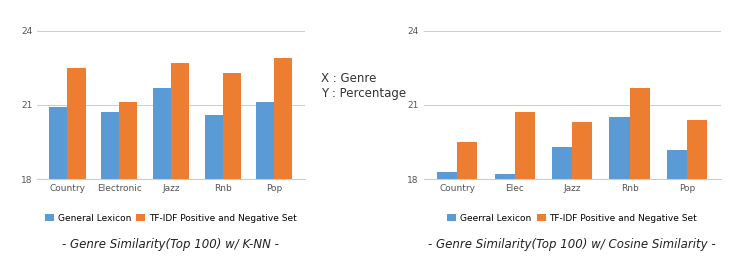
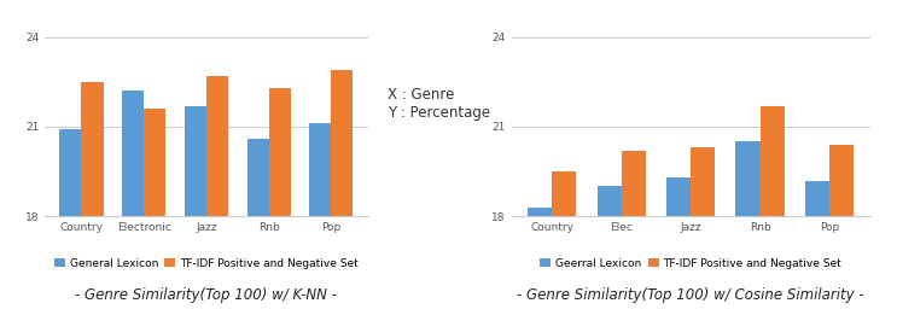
General Lexicon/Electronic: 20.7 -> 22.2
TF-IDF Positive and Negative Set/Electronic: 21.1 -> 21.6
Geerral Lexicon/Elec: 18.2 -> 19.0
TF-IDF Positive and Negative Set/Elec: 20.7 -> 20.2
